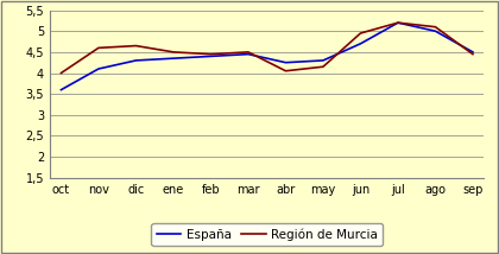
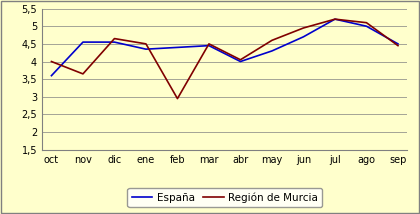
España/nov: 4,10 -> 4,55
Región de Murcia/nov: 4,60 -> 3,65
España/dic: 4,30 -> 4,55
Región de Murcia/feb: 4,45 -> 2,95
España/abr: 4,25 -> 4,00
Región de Murcia/may: 4,15 -> 4,60
